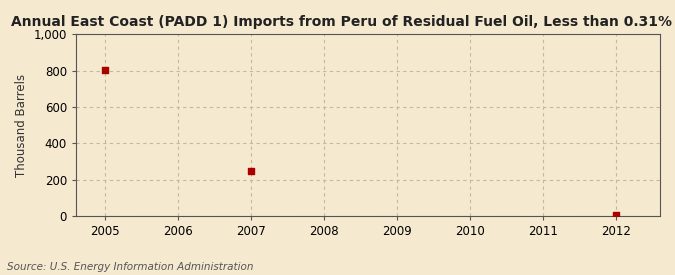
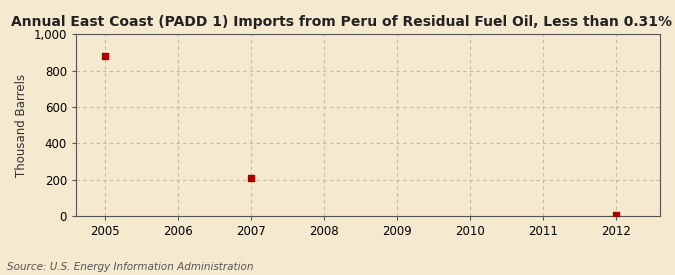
2005: 810 -> 880
2007: 250 -> 210
